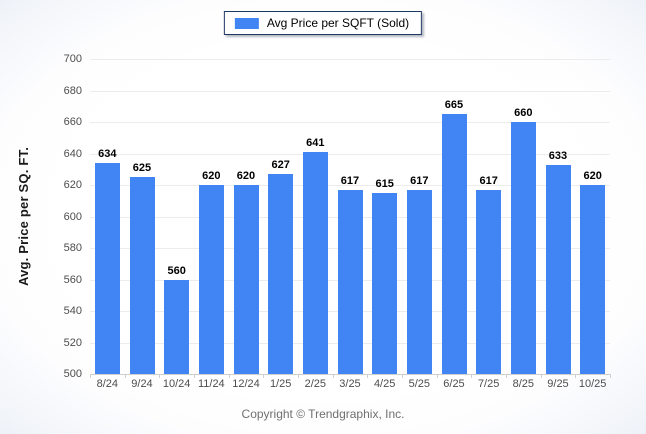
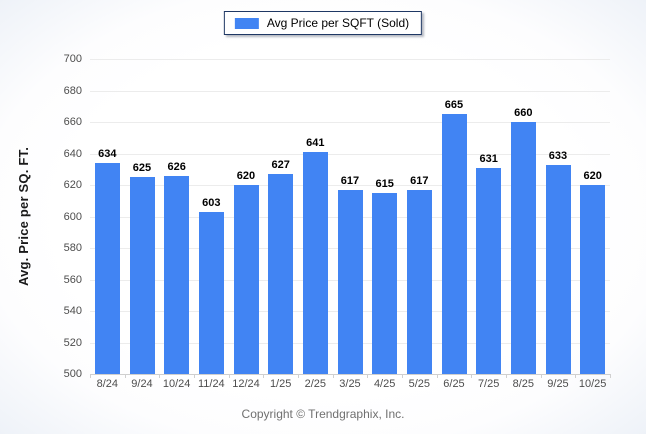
10/24: 560 -> 626
11/24: 620 -> 603
7/25: 617 -> 631
